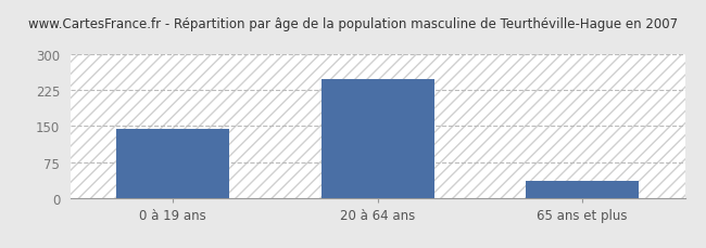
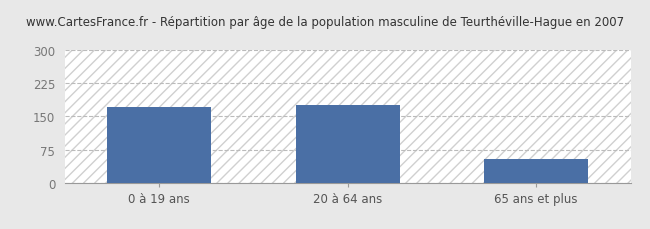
0 à 19 ans: 145 -> 170
20 à 64 ans: 248 -> 175
65 ans et plus: 35 -> 55
